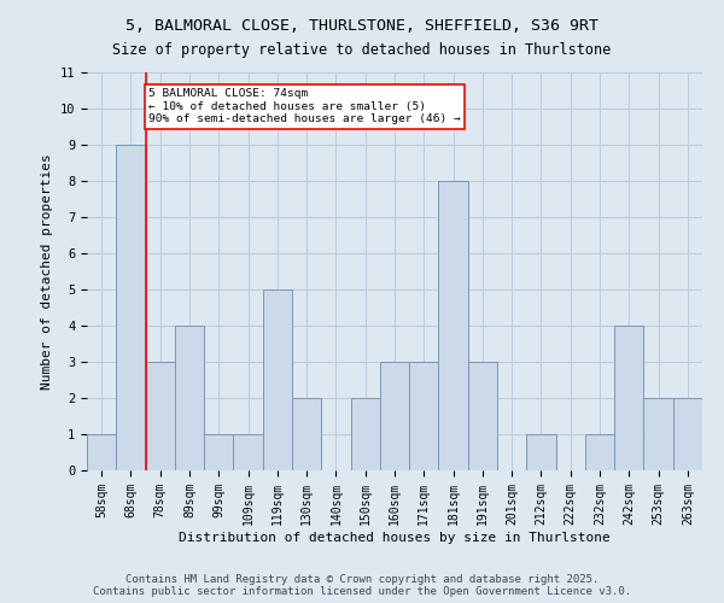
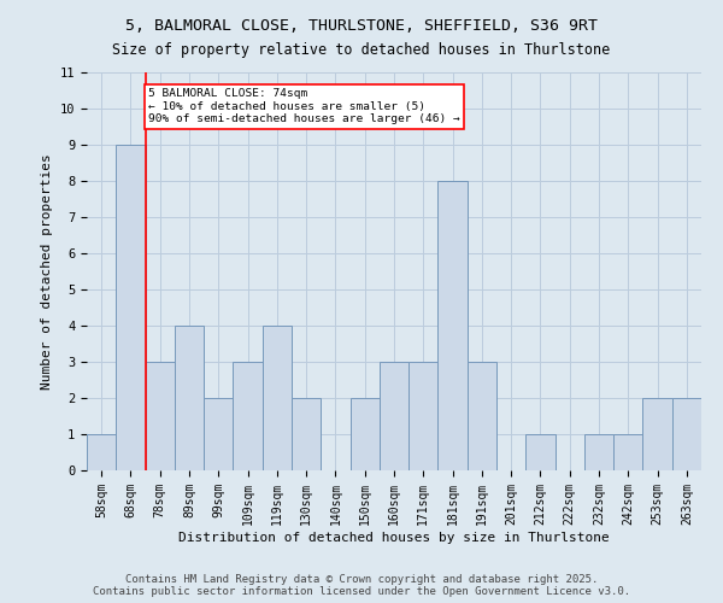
99sqm: 1 -> 2
109sqm: 1 -> 3
119sqm: 5 -> 4
242sqm: 4 -> 1
